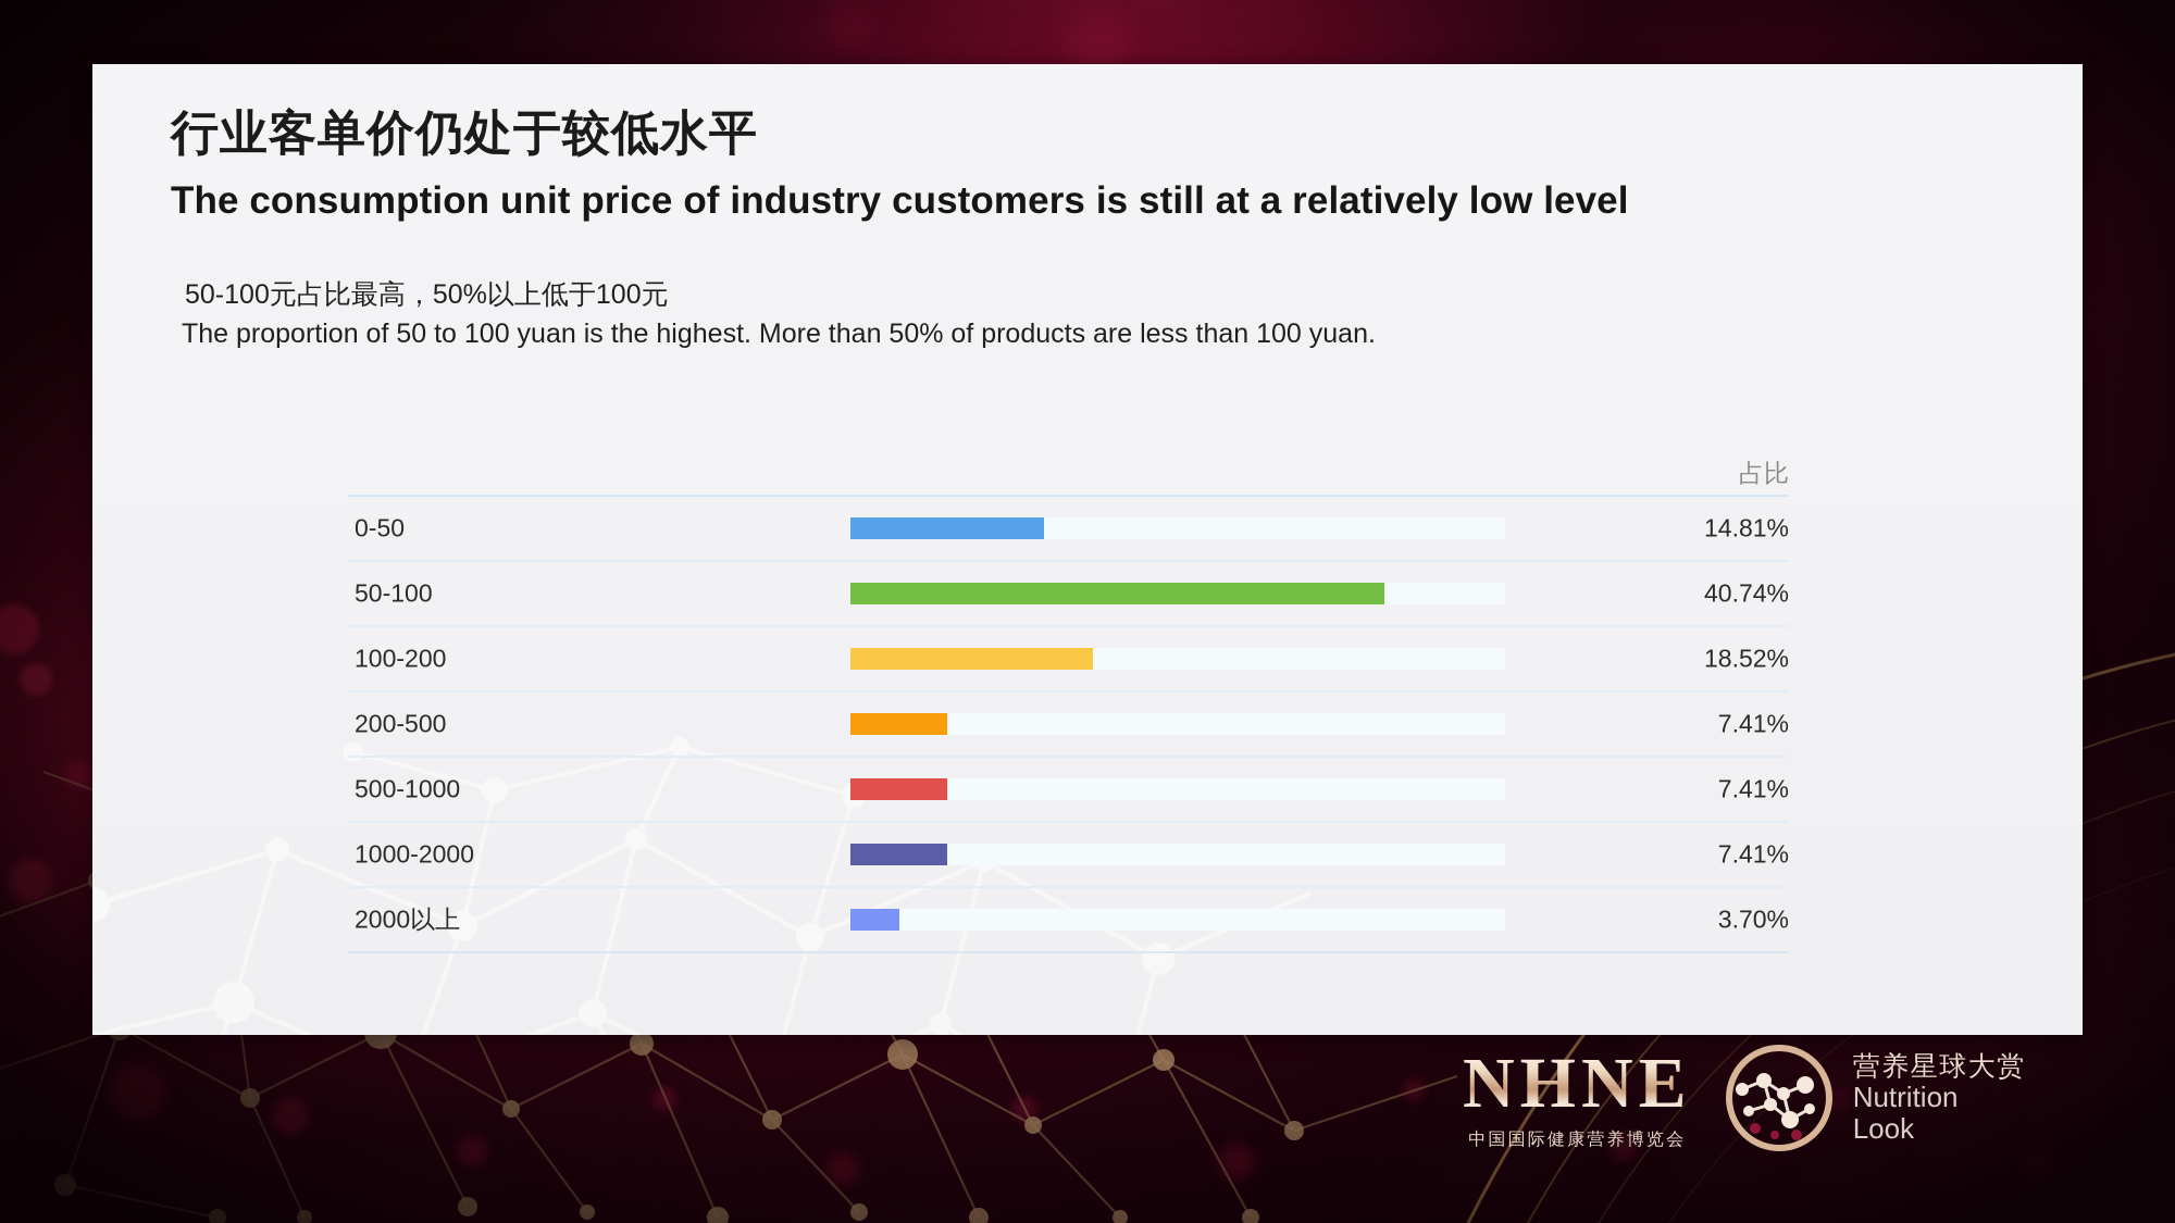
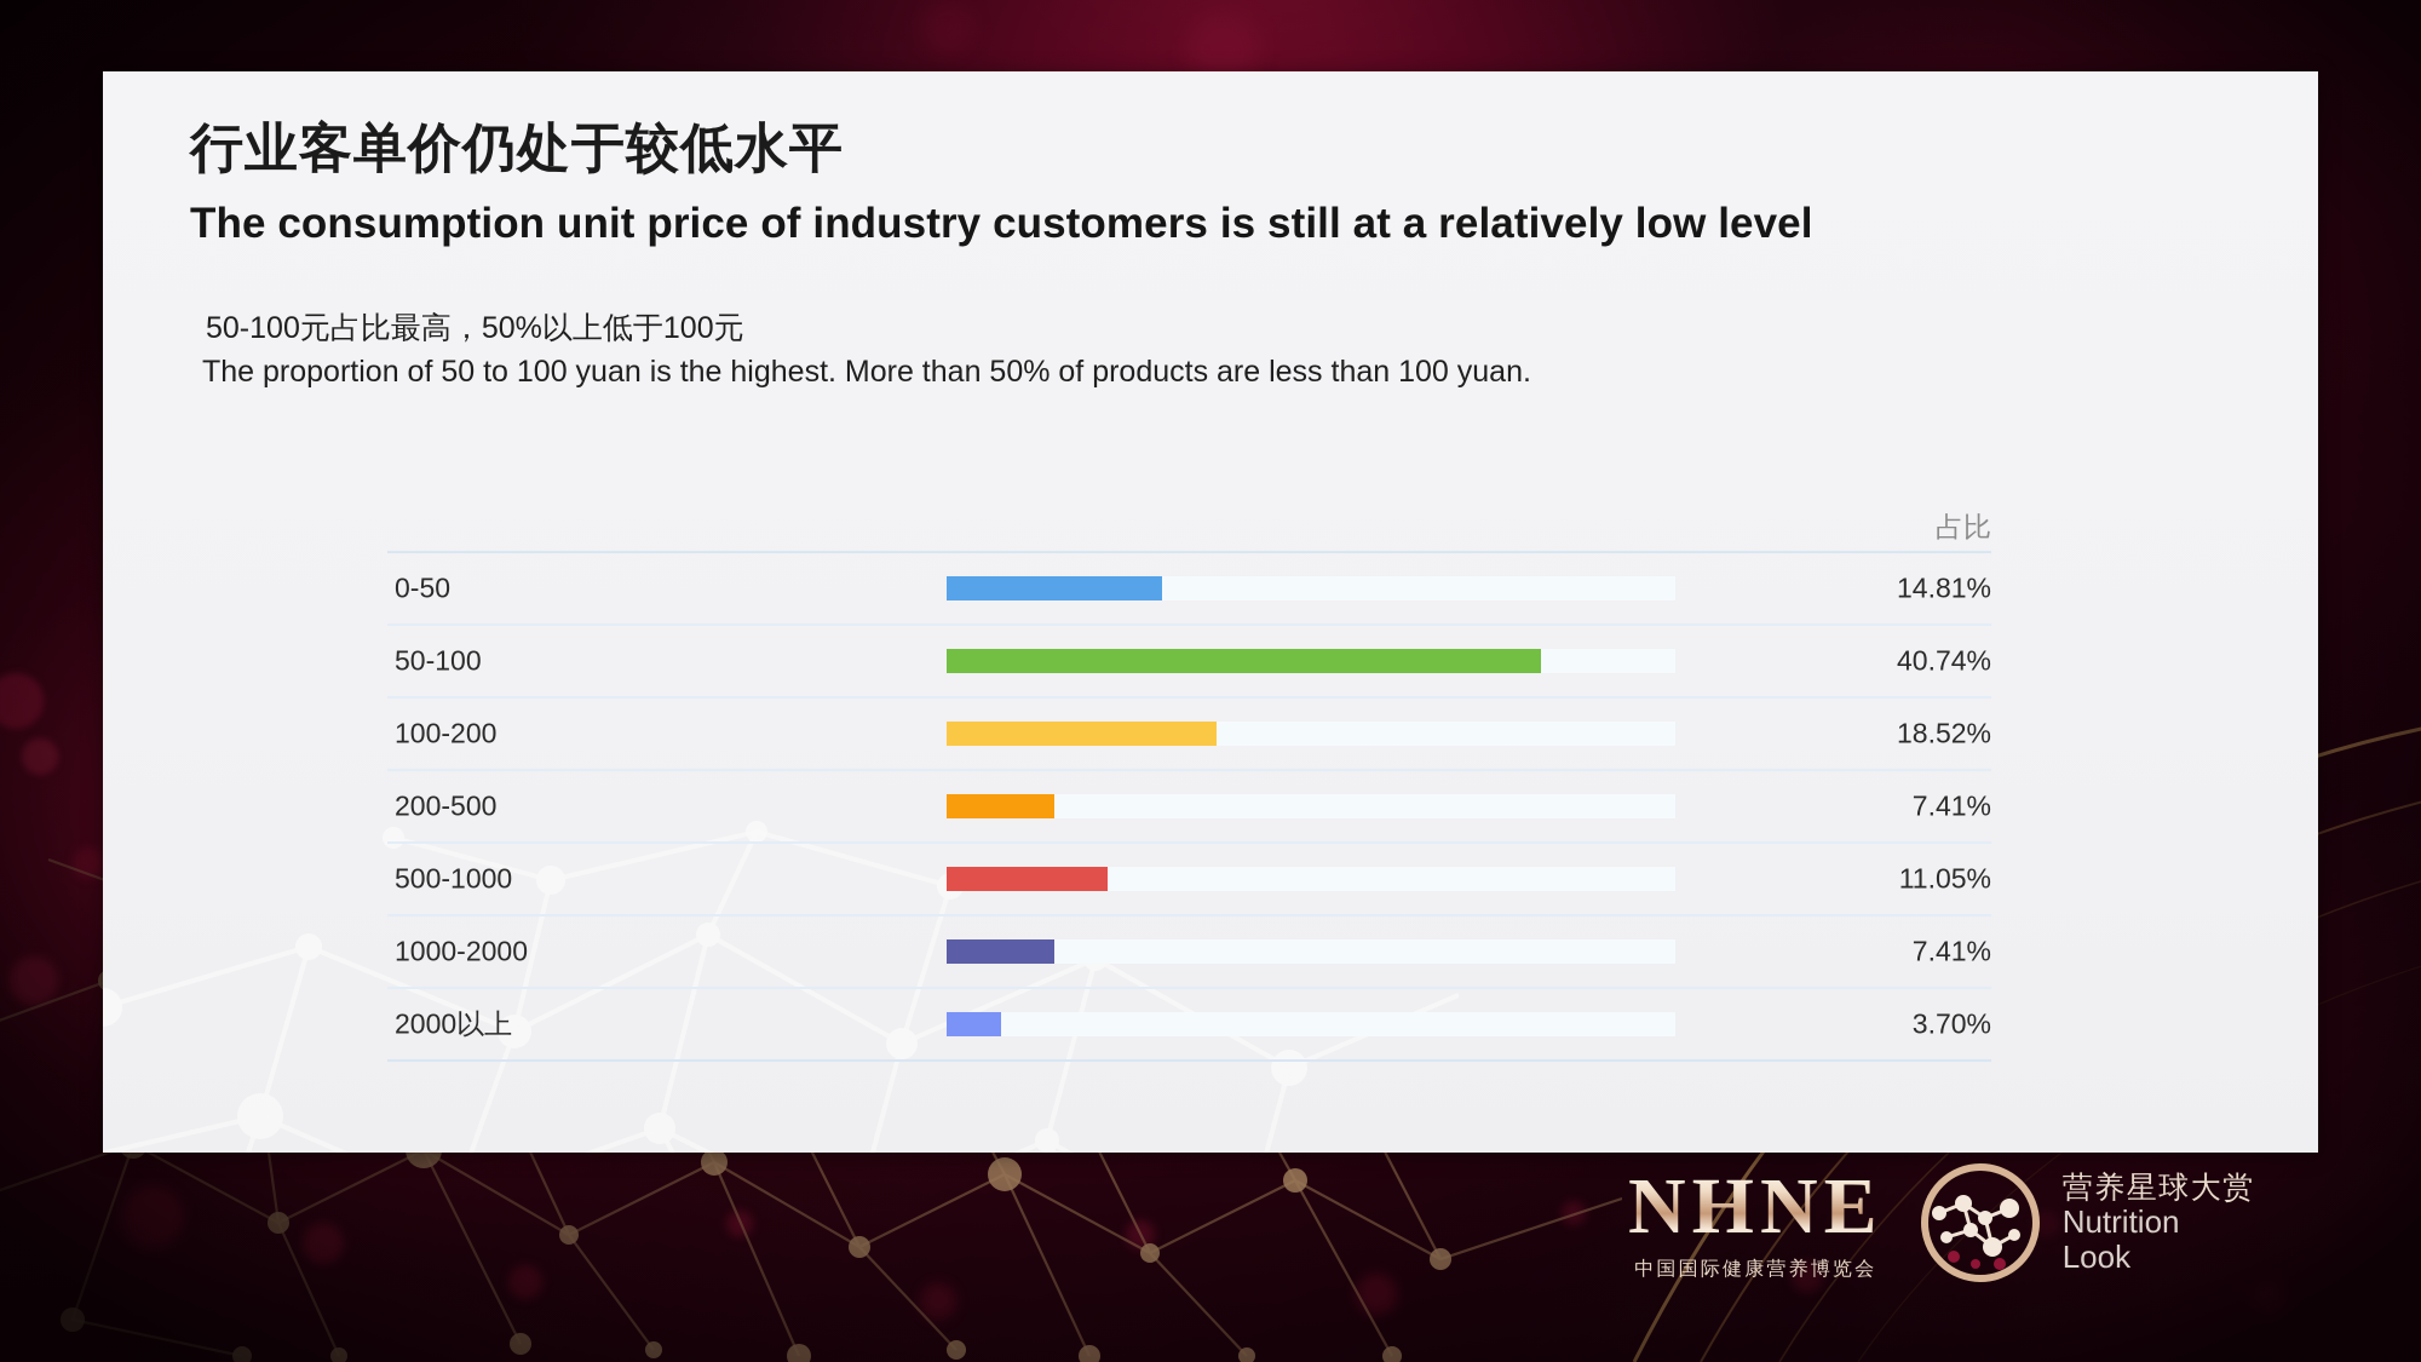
500-1000: 7.41% -> 11.05%
